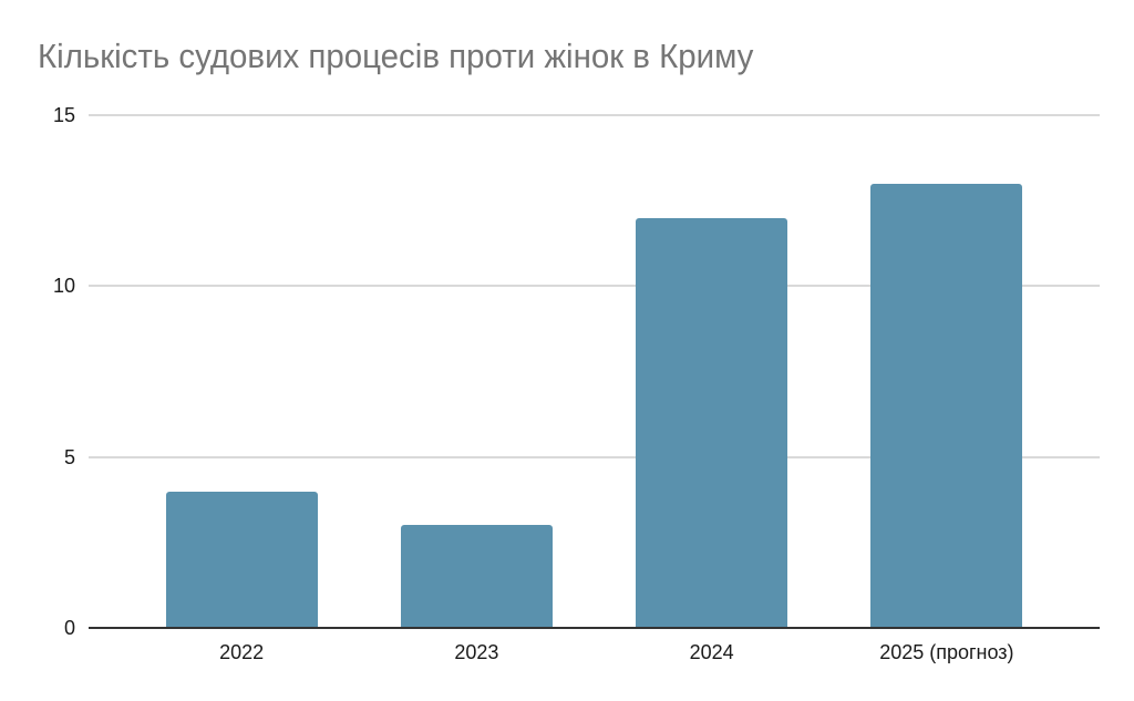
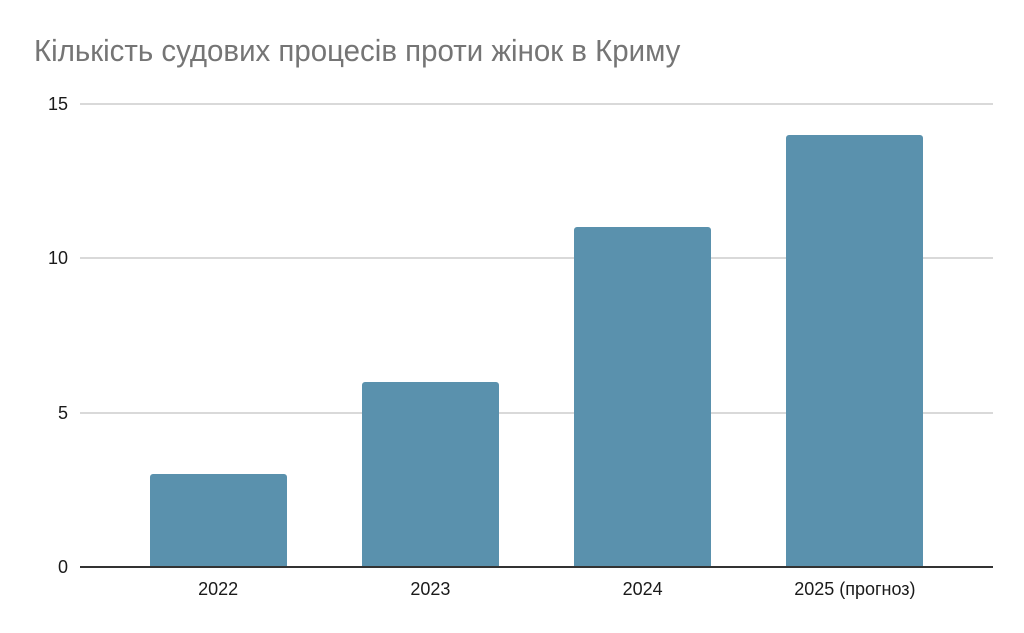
2022: 4 -> 3
2023: 3 -> 6
2024: 12 -> 11
2025 (прогноз): 13 -> 14
